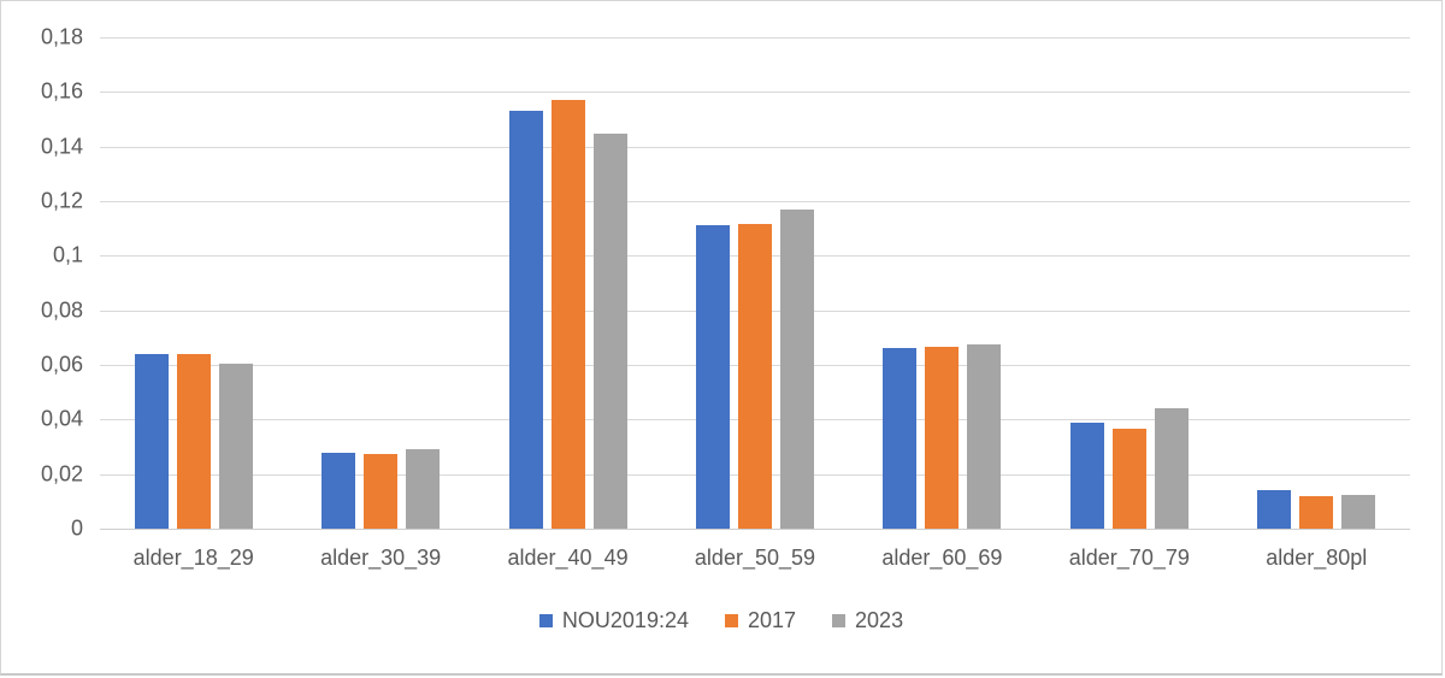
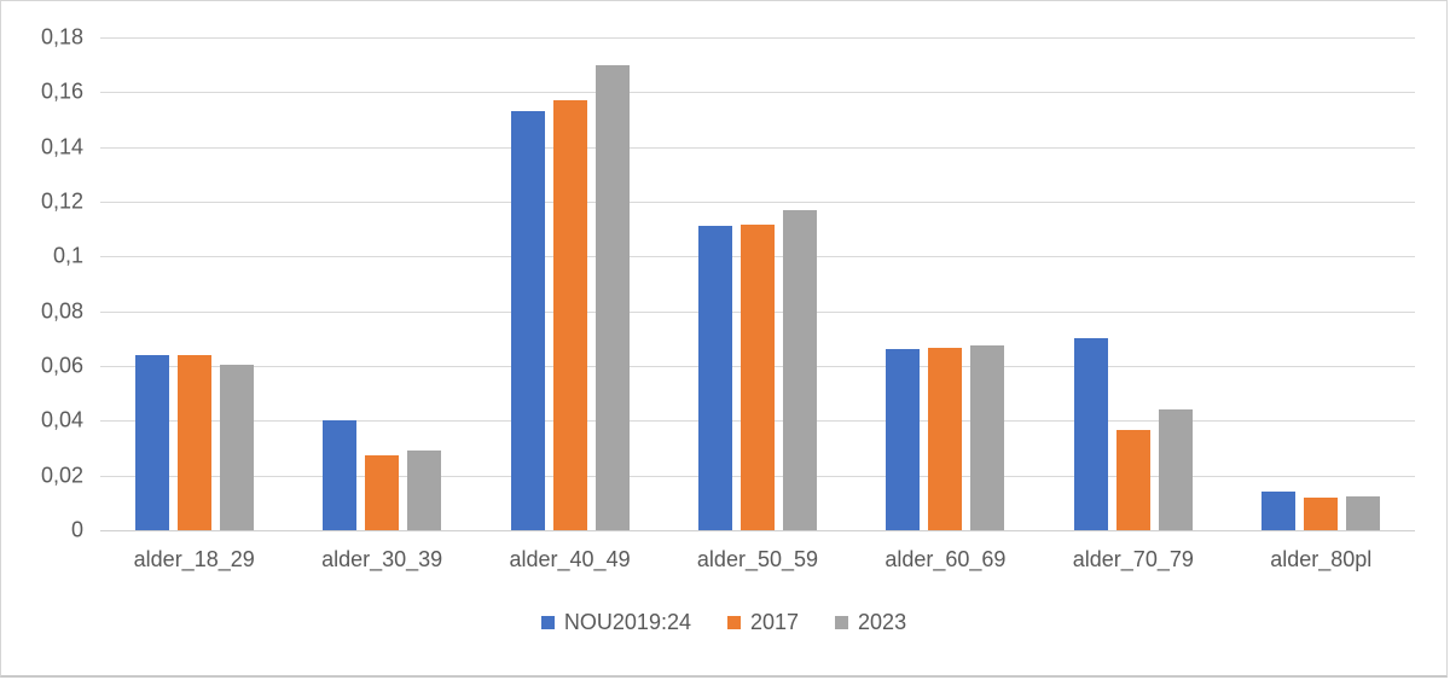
NOU2019:24/alder_30_39: 0,03 -> 0,04
2023/alder_40_49: 0,14 -> 0,17
NOU2019:24/alder_70_79: 0,04 -> 0,07
